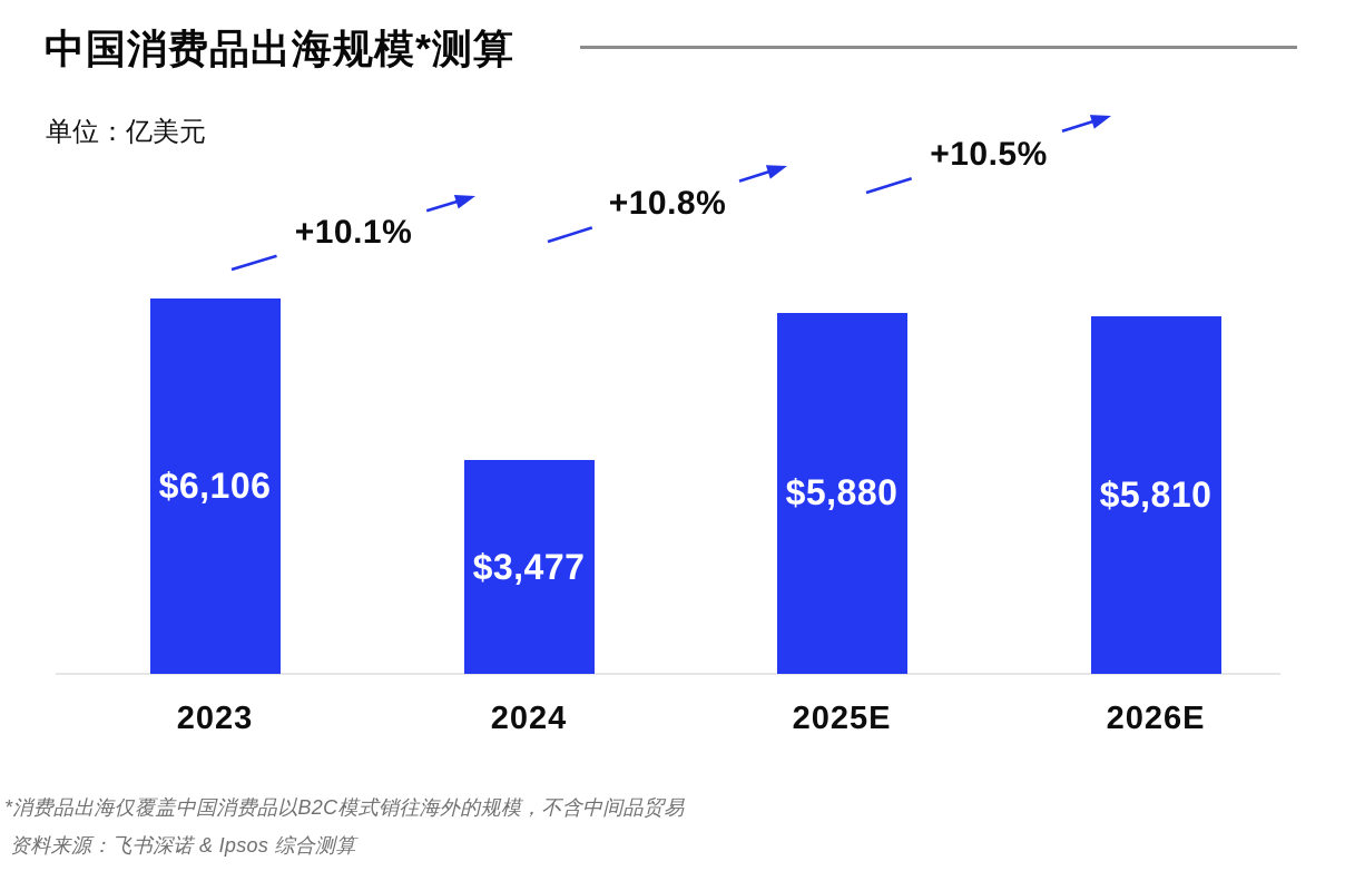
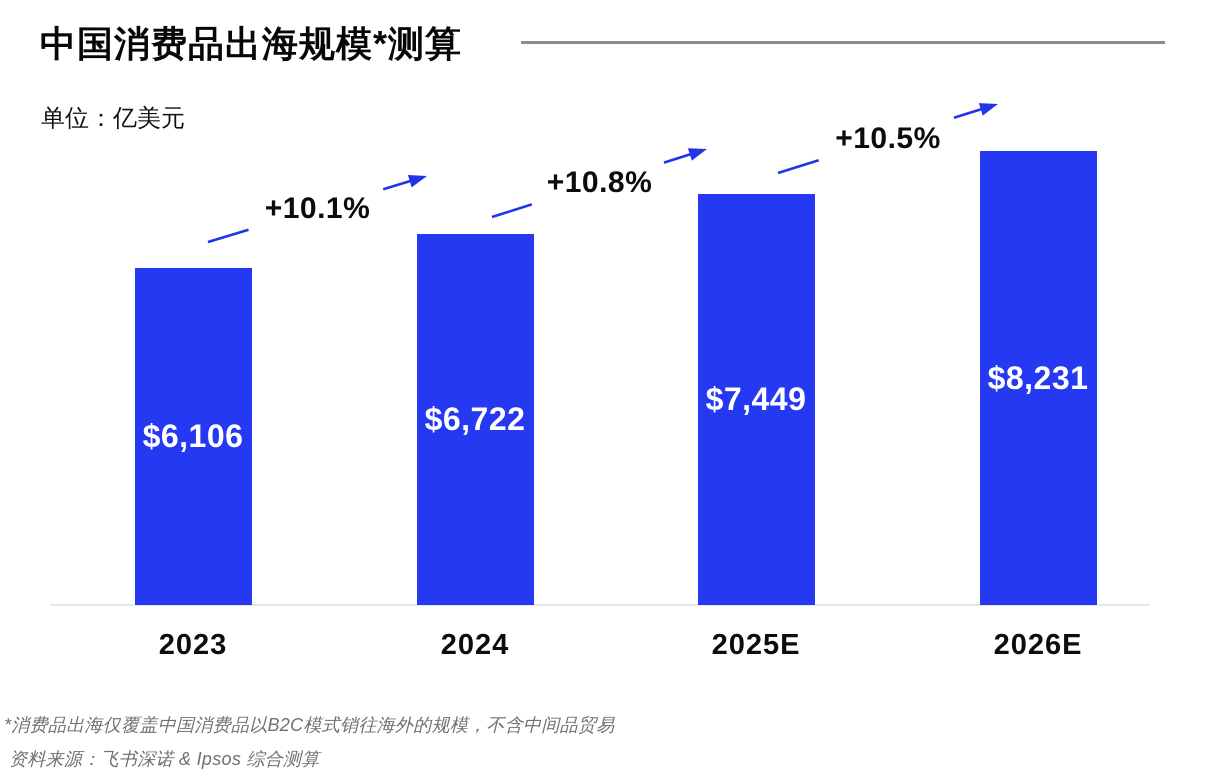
2024: $3,477 -> $6,722
2025E: $5,880 -> $7,449
2026E: $5,810 -> $8,231
